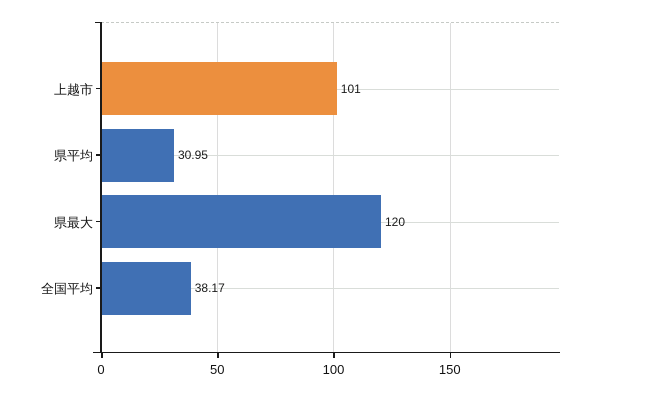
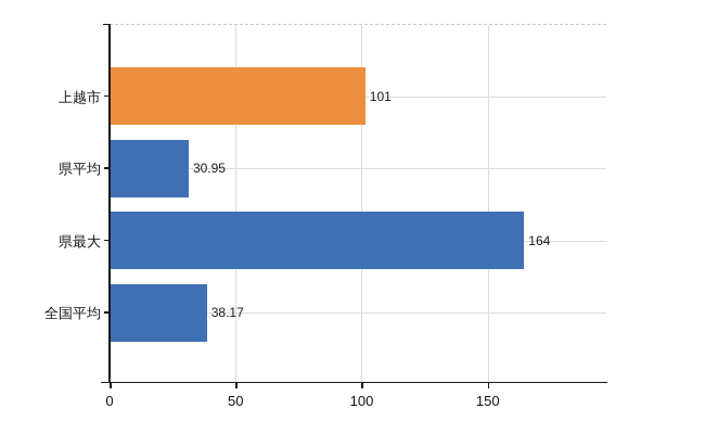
県最大: 120 -> 164
